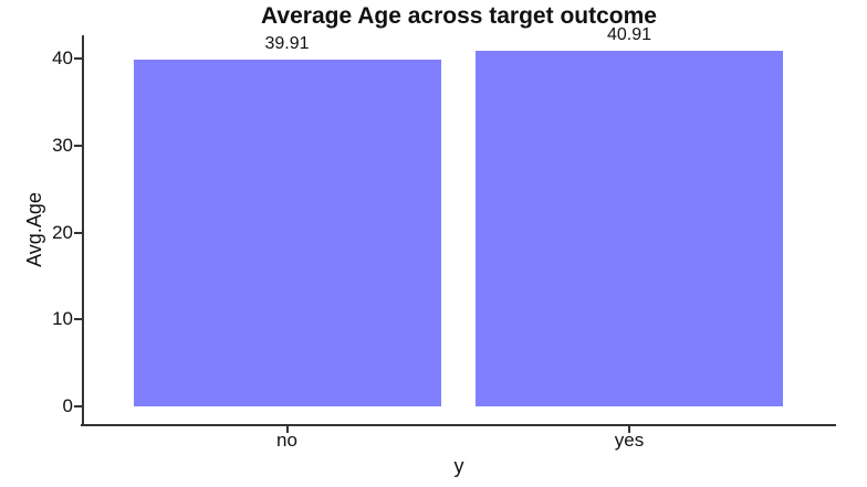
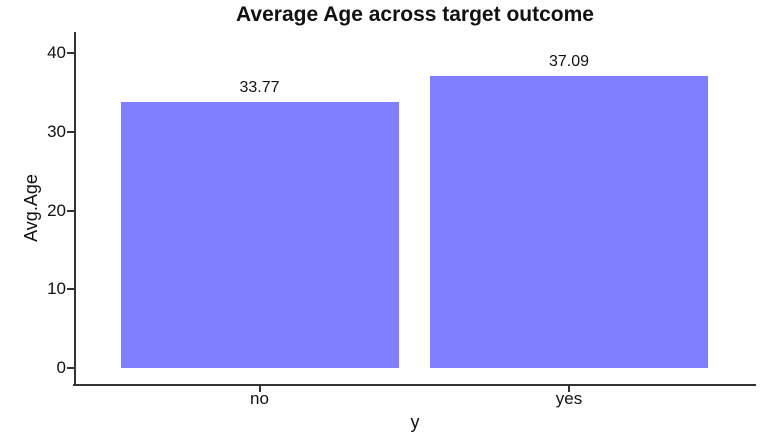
no: 39.91 -> 33.77
yes: 40.91 -> 37.09
